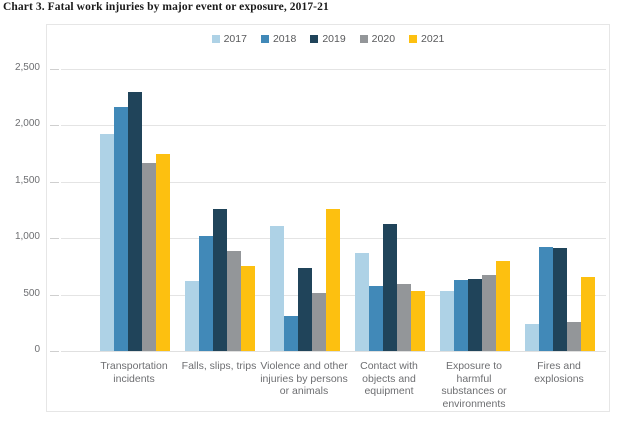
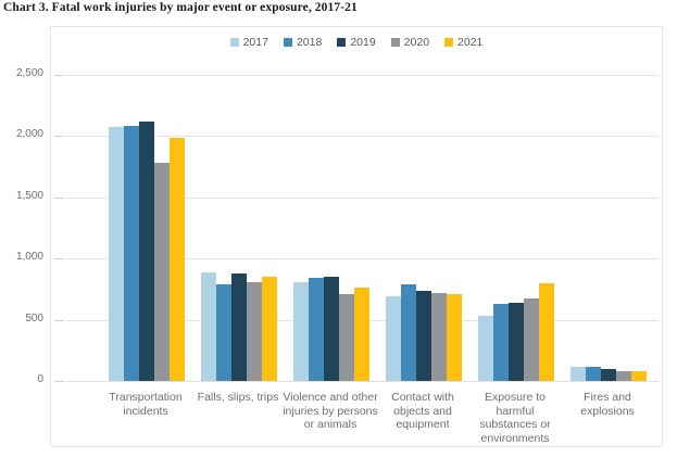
2017/Transportation incidents: 1920 -> 2080
2018/Transportation incidents: 2160 -> 2080
2019/Transportation incidents: 2300 -> 2120
2020/Transportation incidents: 1670 -> 1780
2021/Transportation incidents: 1750 -> 1980
2017/Falls, slips, trips: 620 -> 890
2018/Falls, slips, trips: 1020 -> 790
2019/Falls, slips, trips: 1260 -> 880
2020/Falls, slips, trips: 890 -> 800
2021/Falls, slips, trips: 750 -> 850
2017/Violence and other injuries by persons or animals: 1110 -> 810
2018/Violence and other injuries by persons or animals: 310 -> 840
2019/Violence and other injuries by persons or animals: 740 -> 850
2020/Violence and other injuries by persons or animals: 510 -> 700
2021/Violence and other injuries by persons or animals: 1260 -> 760
2017/Contact with objects and equipment: 870 -> 700
2018/Contact with objects and equipment: 580 -> 790
2019/Contact with objects and equipment: 1130 -> 730
2020/Contact with objects and equipment: 590 -> 720
2021/Contact with objects and equipment: 530 -> 700
2017/Fires and explosions: 240 -> 120
2018/Fires and explosions: 920 -> 120
2019/Fires and explosions: 910 -> 100
2020/Fires and explosions: 260 -> 80
2021/Fires and explosions: 660 -> 80
